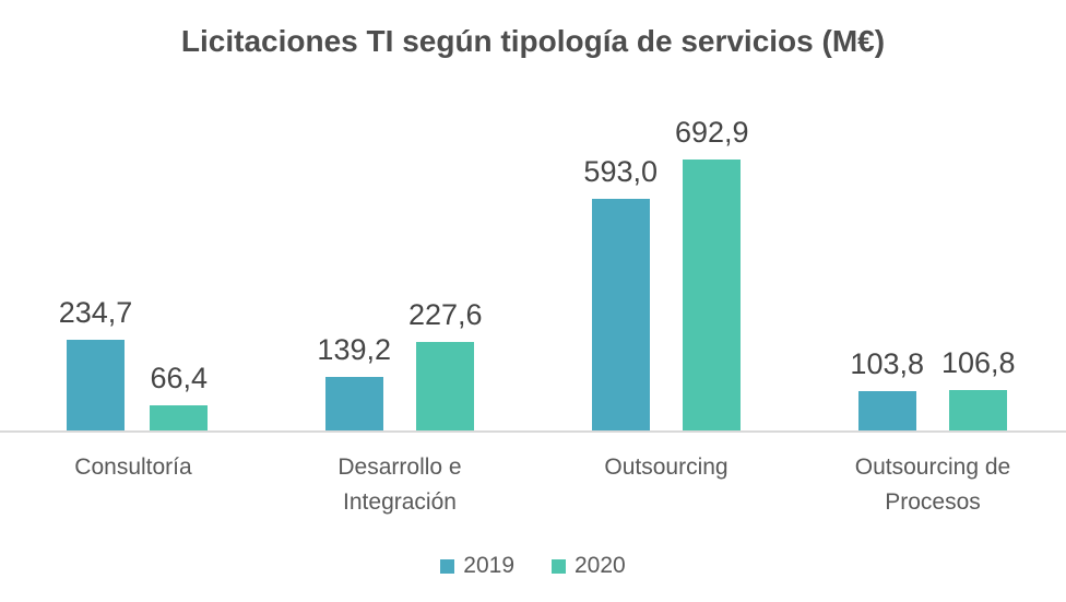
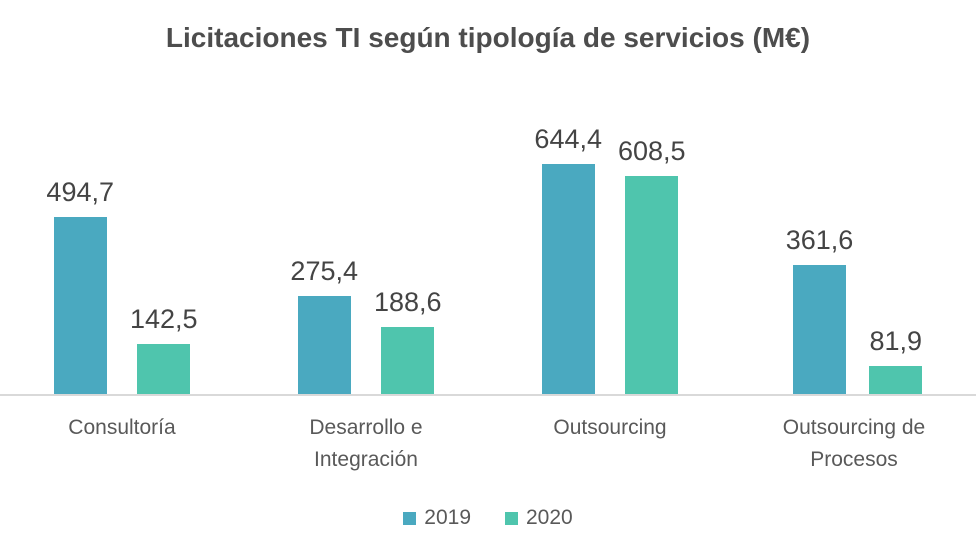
2019/Consultoría: 234,7 -> 494,7
2020/Consultoría: 66,4 -> 142,5
2019/Desarrollo e Integración: 139,2 -> 275,4
2020/Desarrollo e Integración: 227,6 -> 188,6
2019/Outsourcing: 593,0 -> 644,4
2020/Outsourcing: 692,9 -> 608,5
2019/Outsourcing de Procesos: 103,8 -> 361,6
2020/Outsourcing de Procesos: 106,8 -> 81,9
